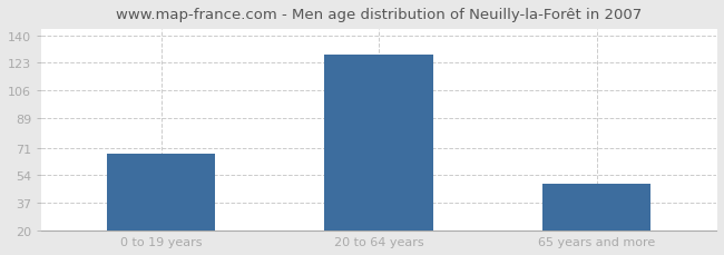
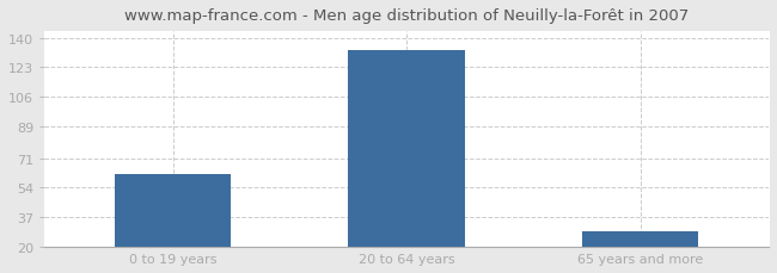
0 to 19 years: 67 -> 62
20 to 64 years: 128 -> 133
65 years and more: 49 -> 29
